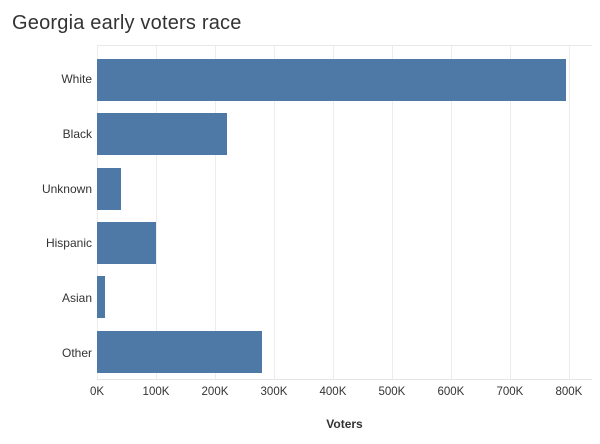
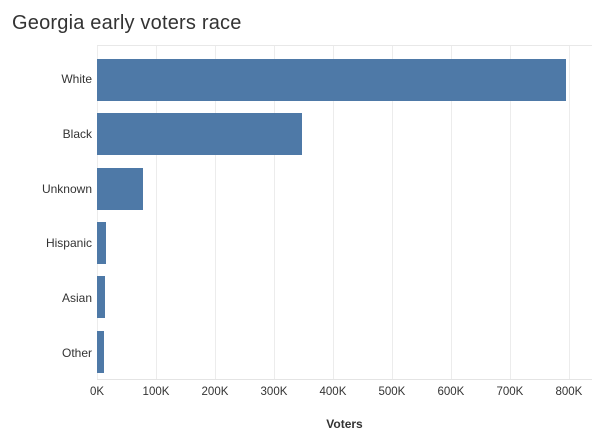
Black: 220K -> 350K
Unknown: 40K -> 80K
Hispanic: 100K -> 20K
Other: 280K -> 10K
